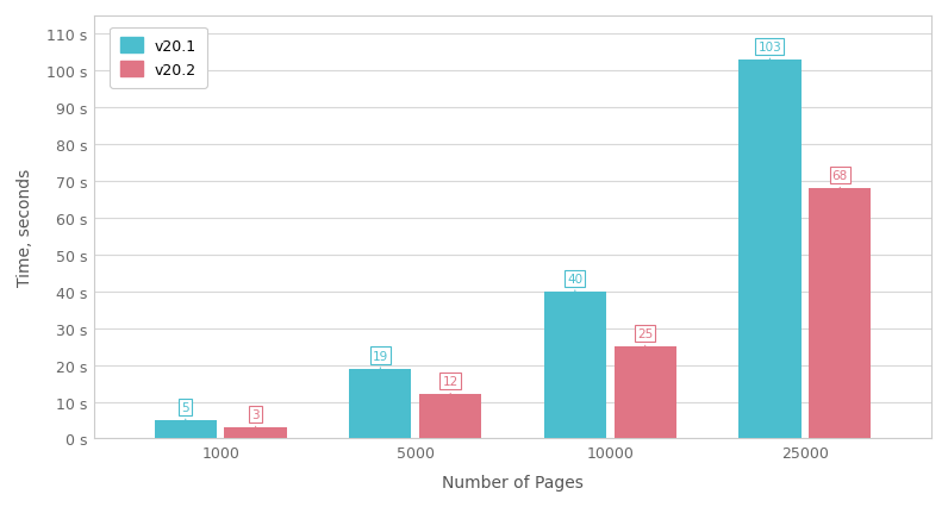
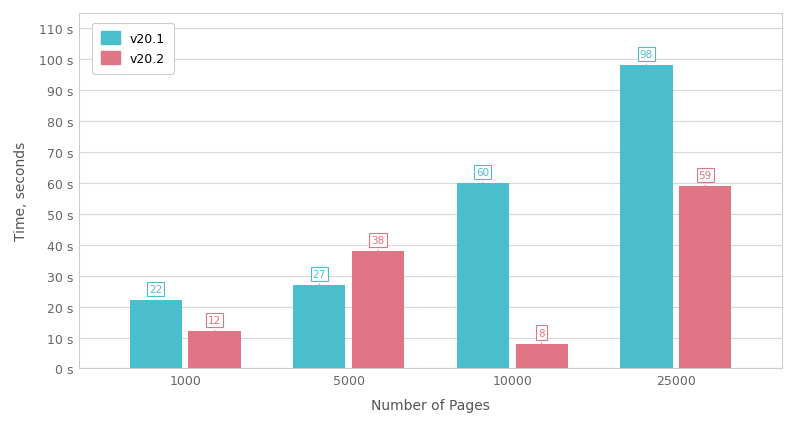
v20.1/1000: 5 -> 22
v20.2/1000: 3 -> 12
v20.1/5000: 19 -> 27
v20.2/5000: 12 -> 38
v20.1/10000: 40 -> 60
v20.2/10000: 25 -> 8
v20.1/25000: 103 -> 98
v20.2/25000: 68 -> 59
